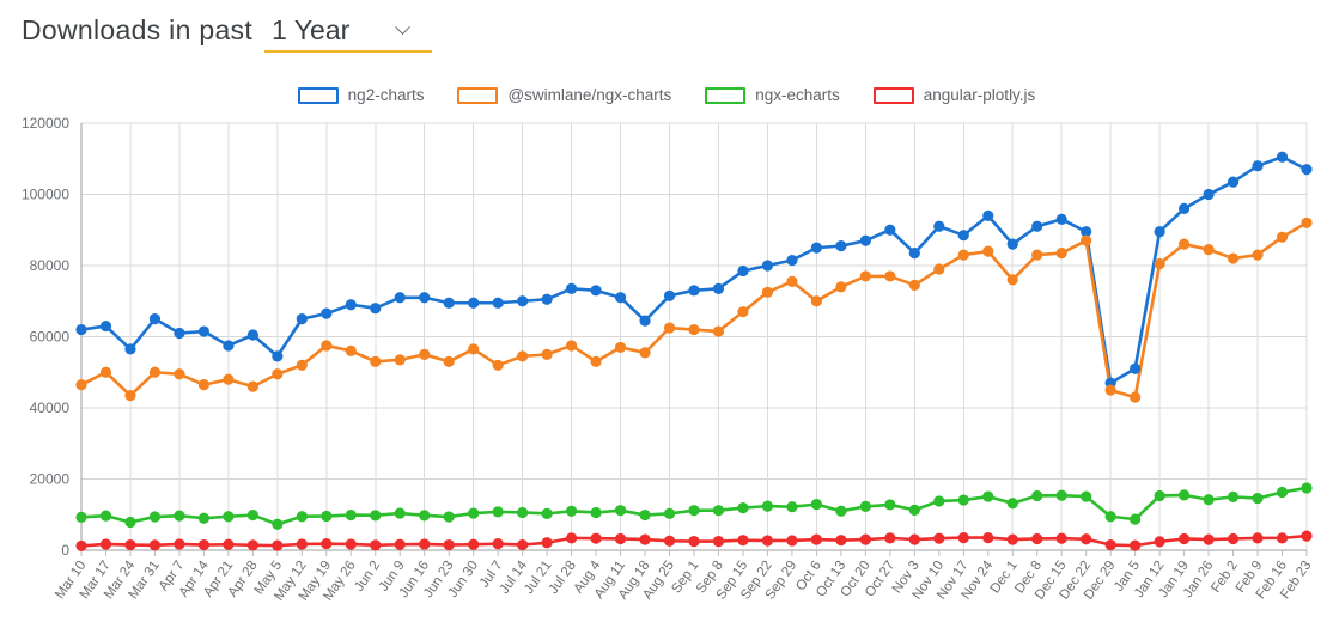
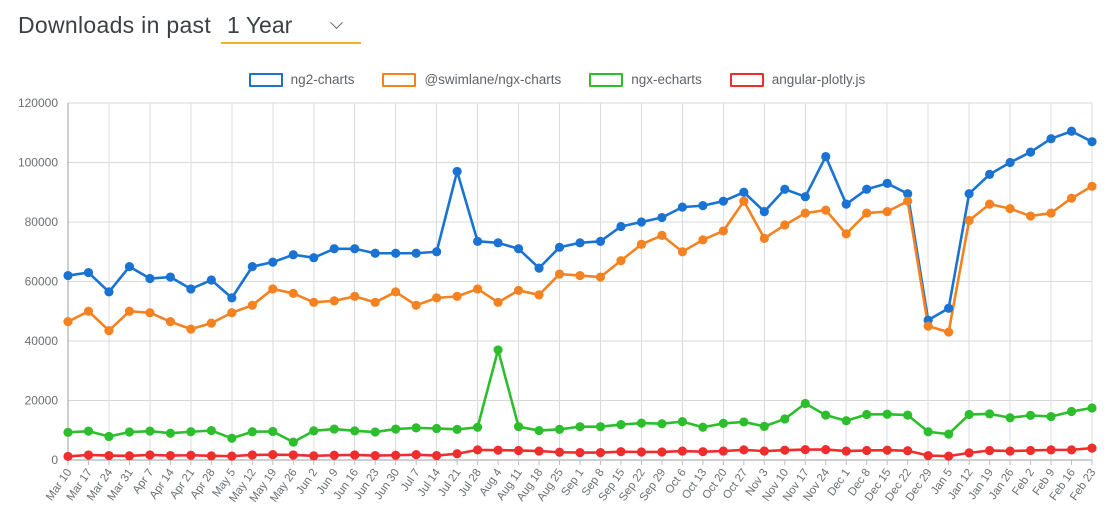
@swimlane/ngx-charts/Apr 21: 48000 -> 44000
ngx-echarts/May 26: 10000 -> 6000
ng2-charts/Jul 21: 70000 -> 97000
ngx-echarts/Aug 4: 11000 -> 37000
@swimlane/ngx-charts/Oct 27: 77000 -> 87000
ngx-echarts/Nov 17: 14000 -> 19000
ng2-charts/Nov 24: 94000 -> 102000
